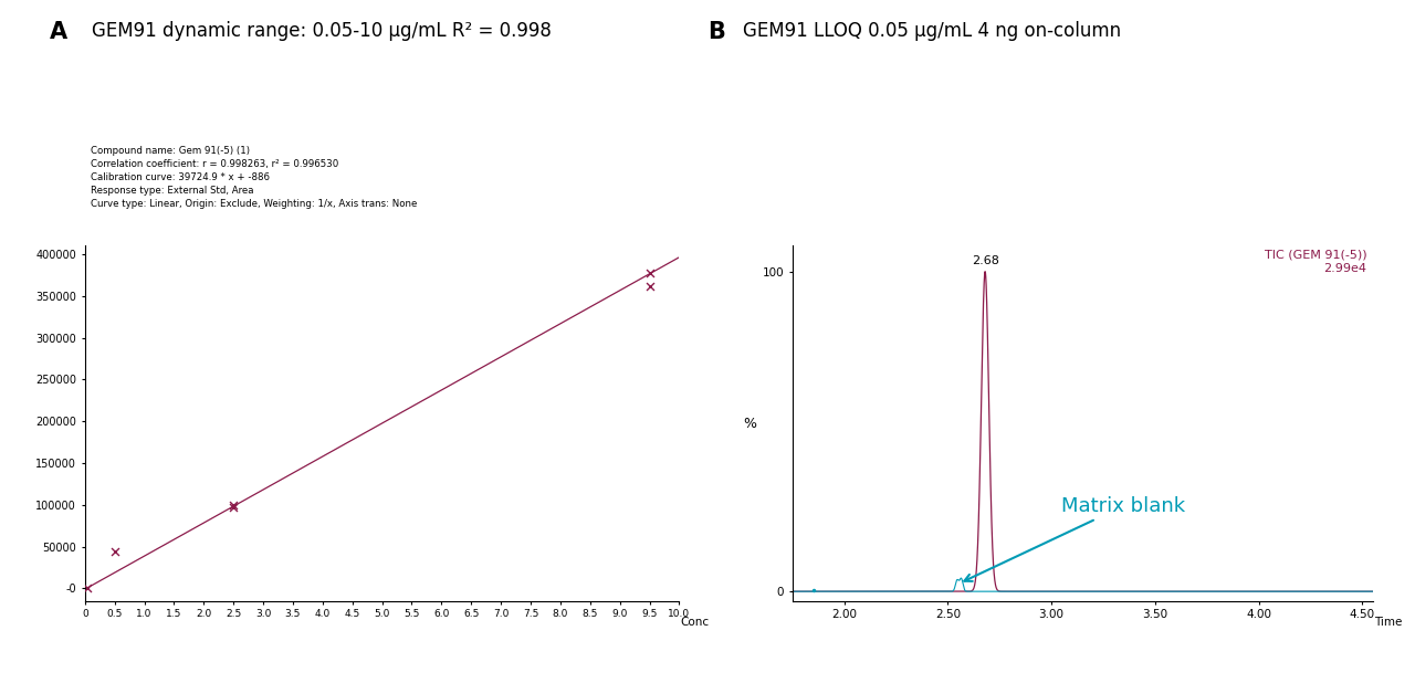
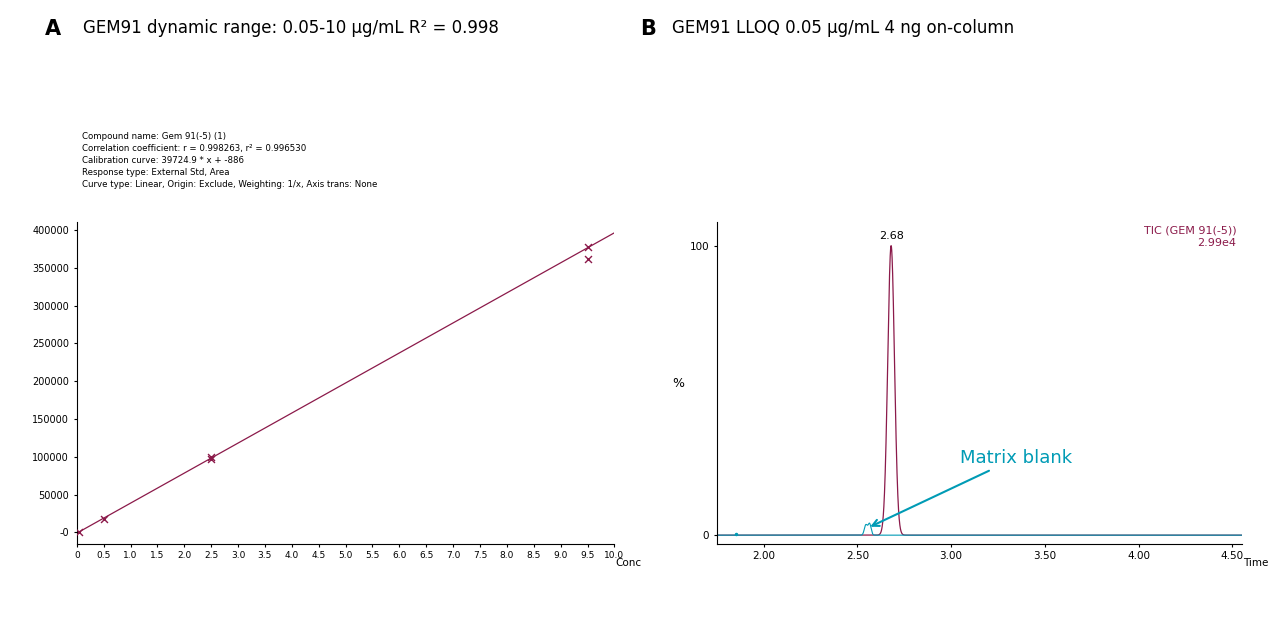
0.5: 44000 -> 18000
